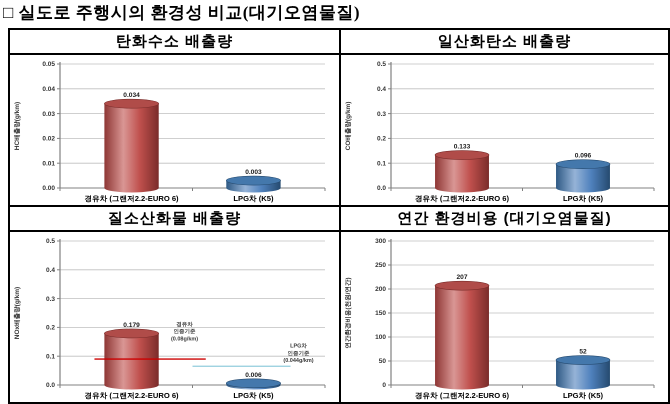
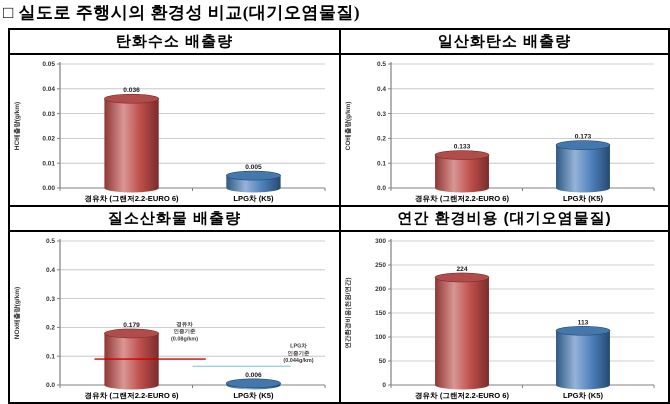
탄화수소 배출량/경유차 (그랜저2.2-EURO 6): 0.034 -> 0.036
탄화수소 배출량/LPG차 (K5): 0.003 -> 0.005
일산화탄소 배출량/LPG차 (K5): 0.096 -> 0.173
연간 환경비용 (대기오염물질)/경유차 (그랜저2.2-EURO 6): 207 -> 224
연간 환경비용 (대기오염물질)/LPG차 (K5): 52 -> 113
